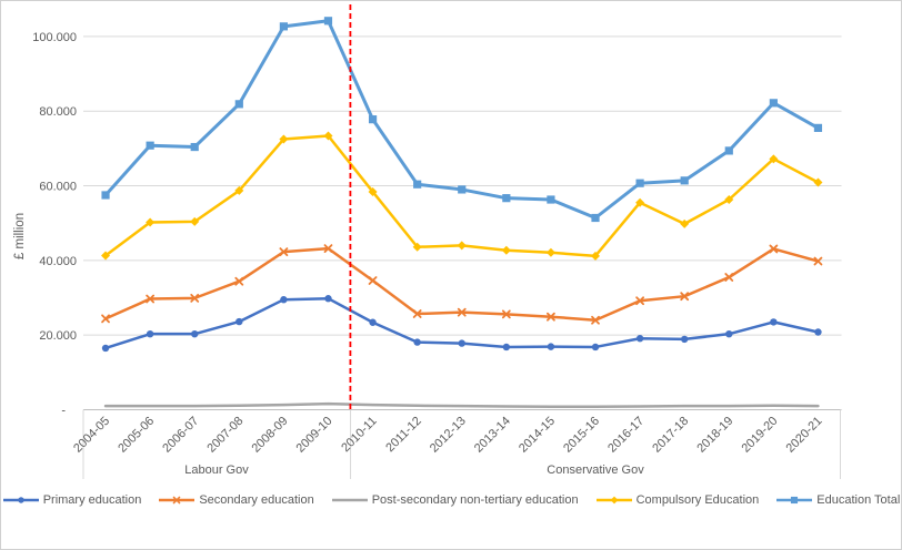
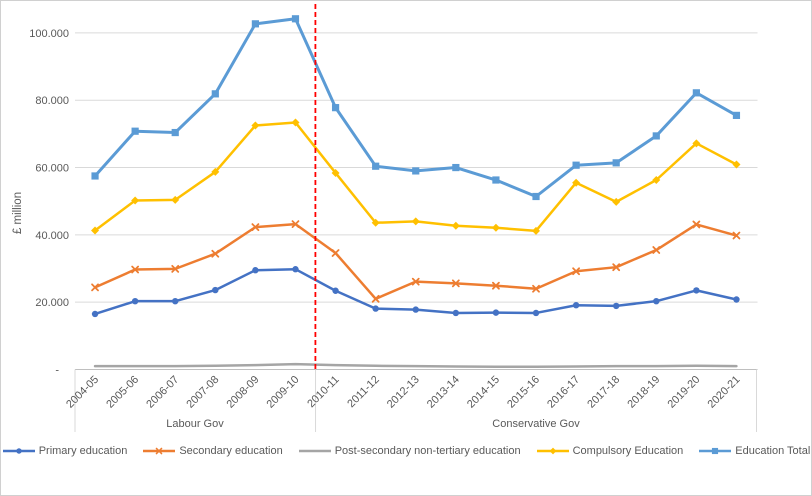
Secondary education/2011-12: 26000 -> 21000
Education Total/2013-14: 57000 -> 60000
